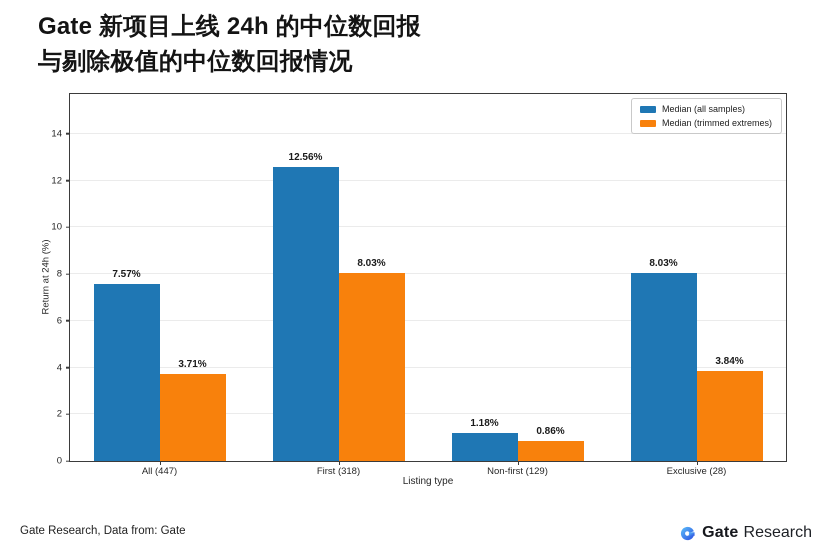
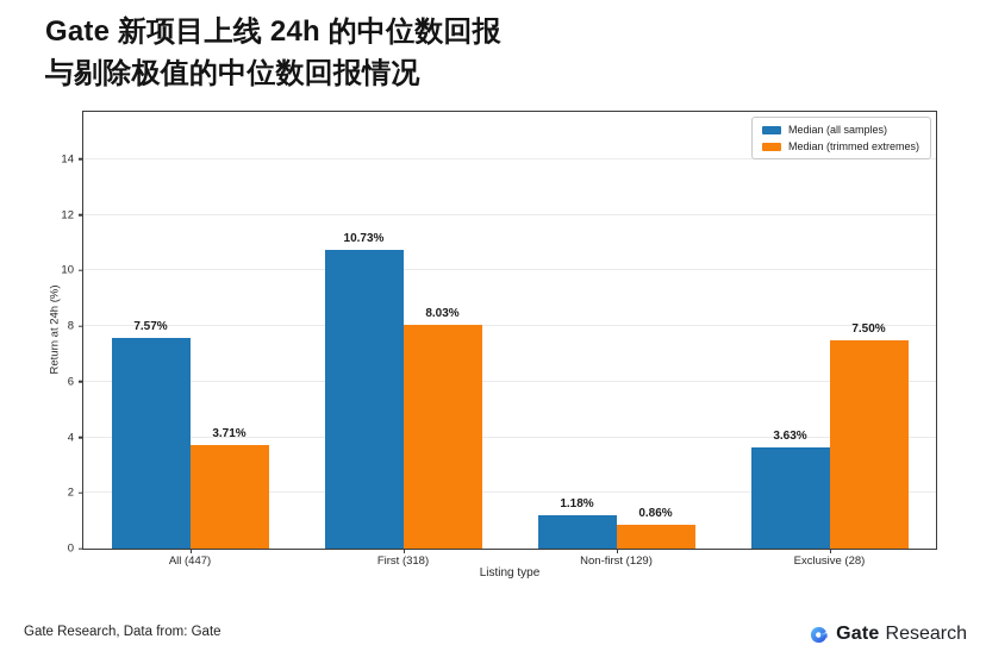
Median (all samples)/First (318): 12.56% -> 10.73%
Median (all samples)/Exclusive (28): 8.03% -> 3.63%
Median (trimmed extremes)/Exclusive (28): 3.84% -> 7.50%
